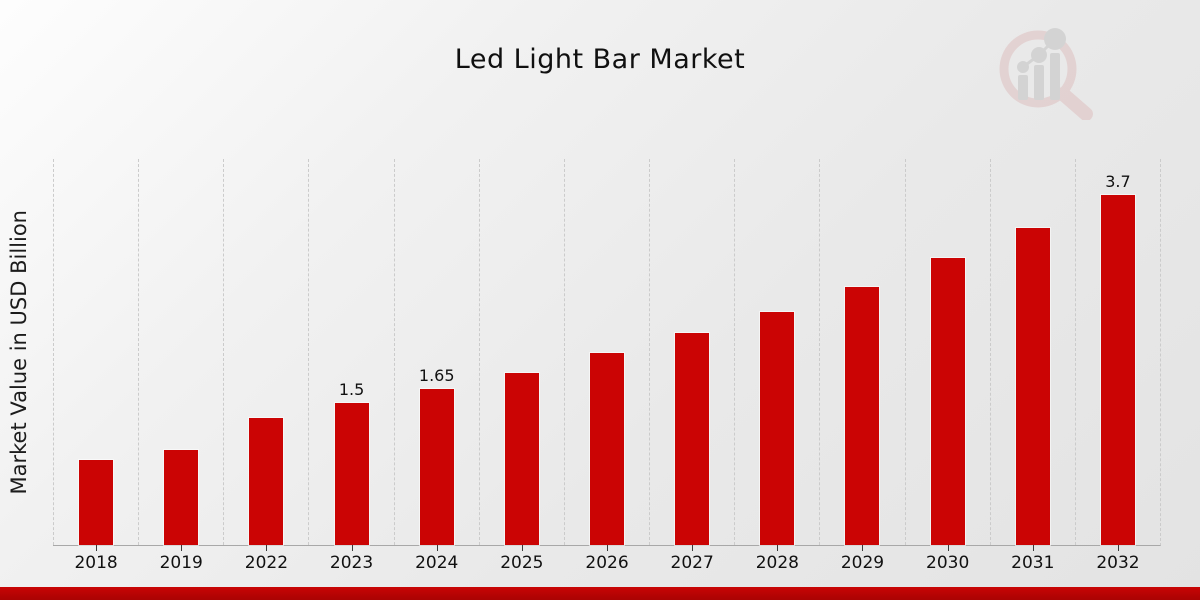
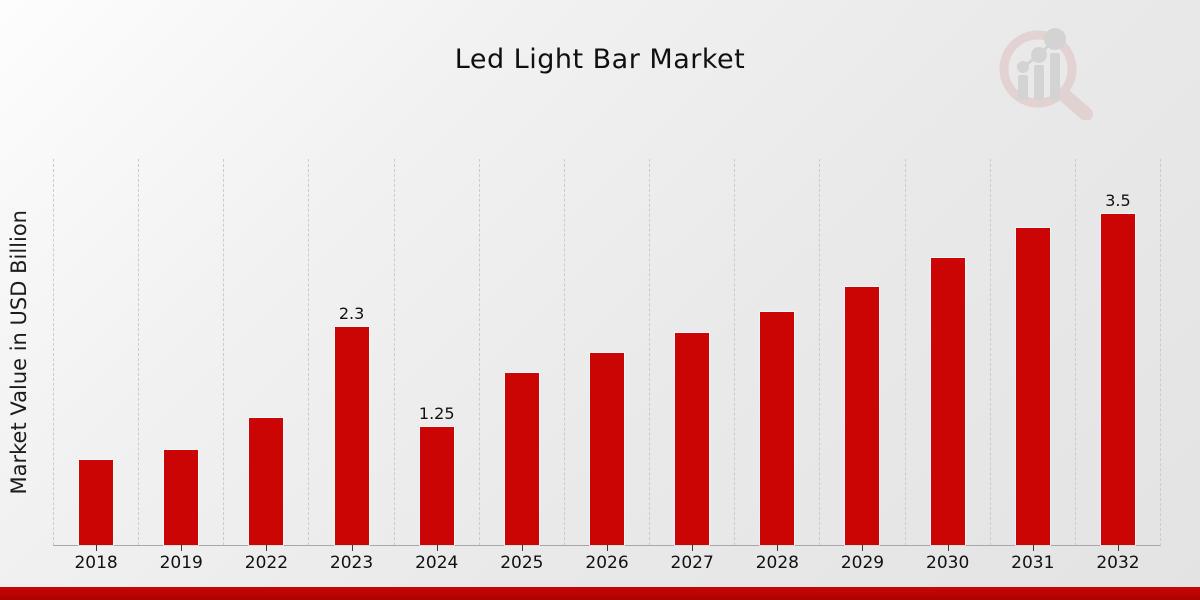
2023: 1.5 -> 2.3
2024: 1.65 -> 1.25
2032: 3.7 -> 3.5
